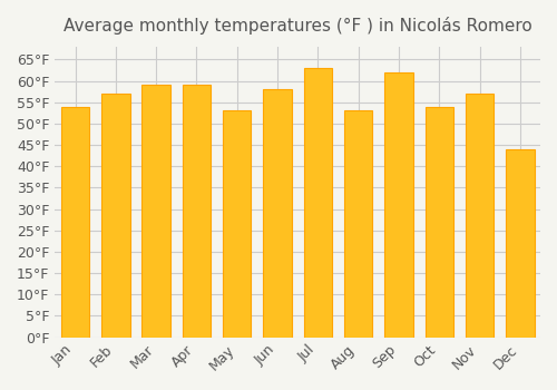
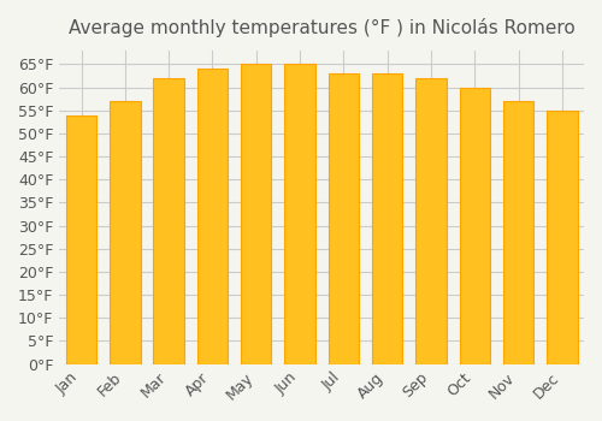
Mar: 59°F -> 62°F
Apr: 59°F -> 64°F
May: 53°F -> 65°F
Jun: 58°F -> 65°F
Aug: 53°F -> 63°F
Oct: 54°F -> 60°F
Dec: 44°F -> 55°F
